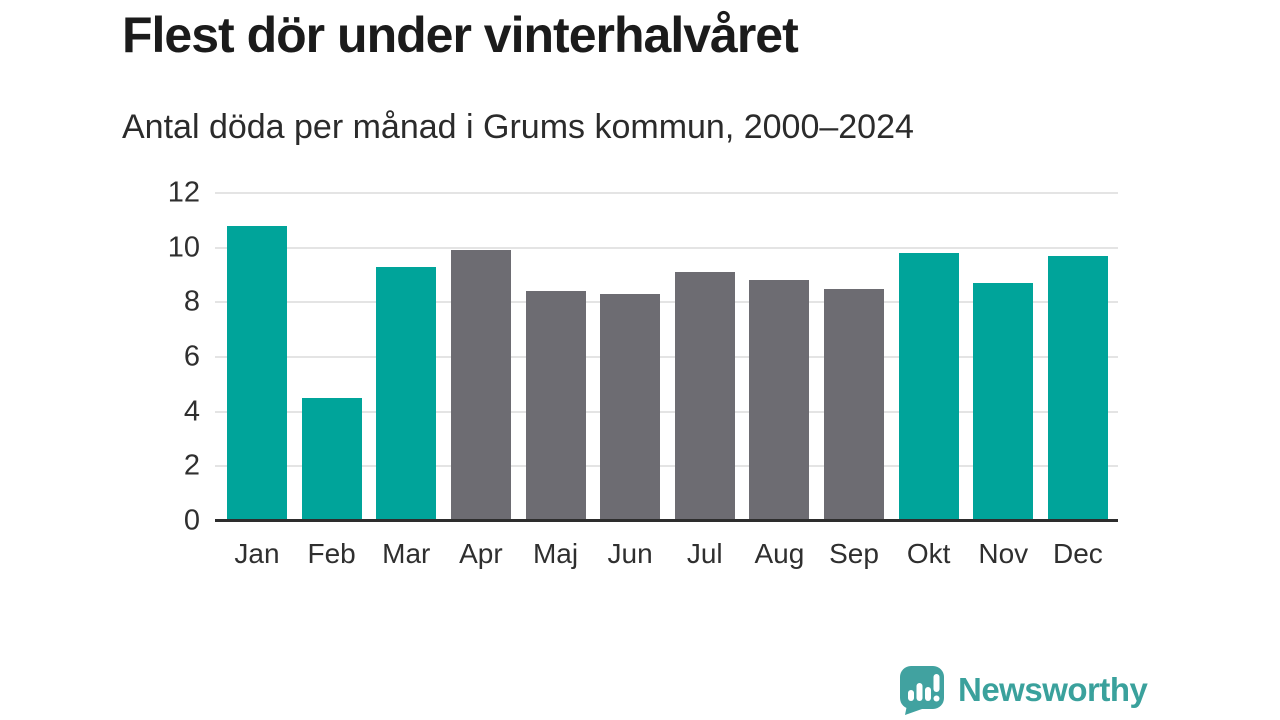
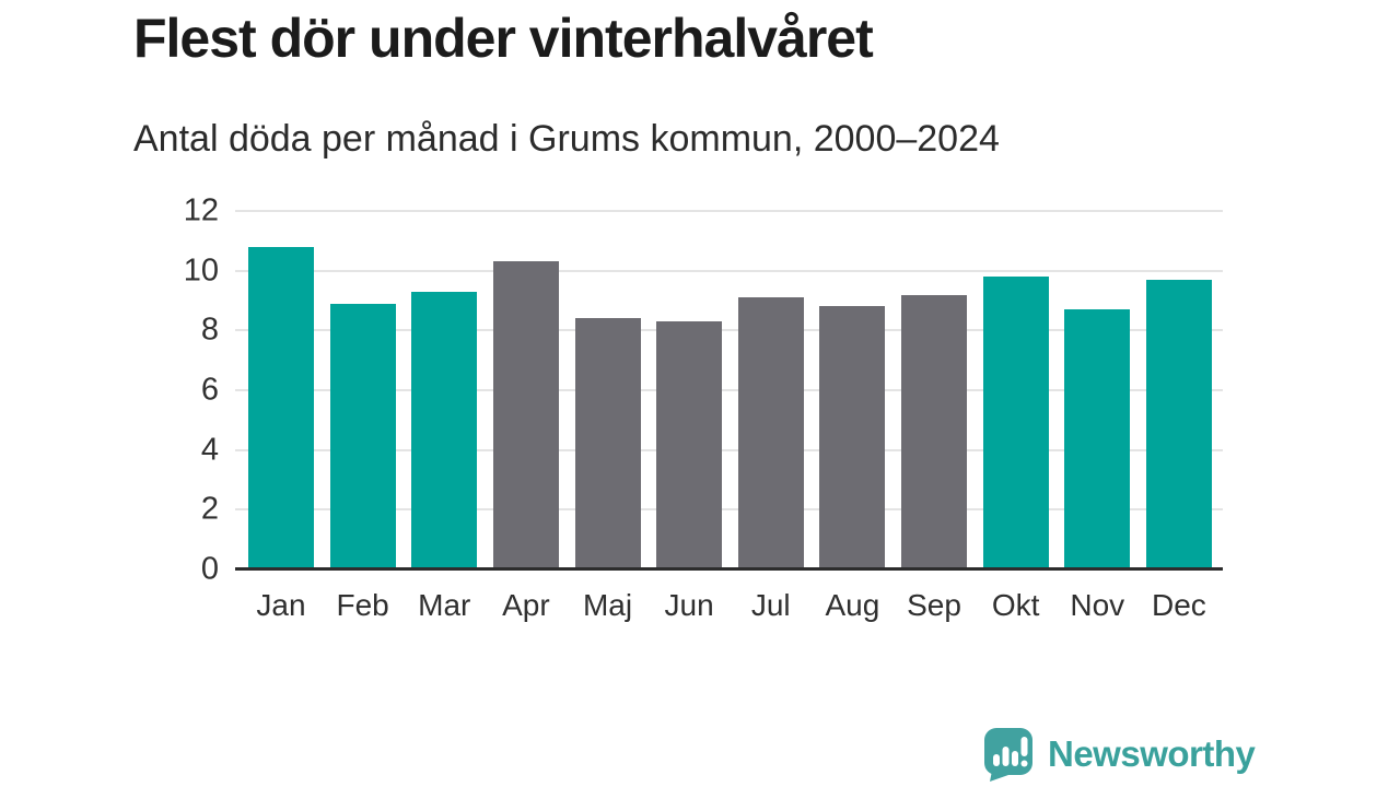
Feb: 4.5 -> 8.9
Apr: 9.9 -> 10.3
Sep: 8.5 -> 9.2
